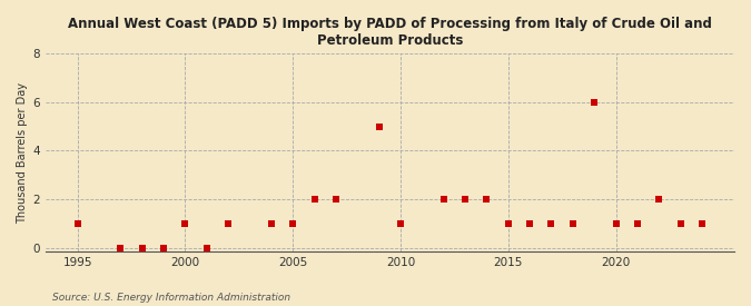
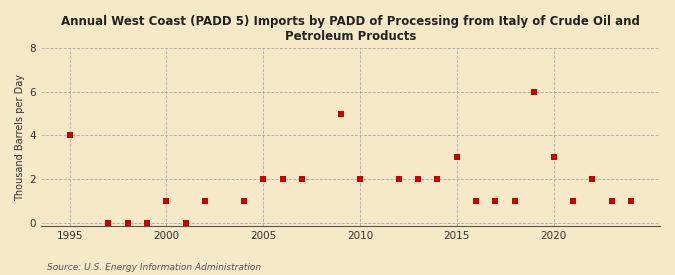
1995: 1 -> 4
2005: 1 -> 2
2010: 1 -> 2
2015: 1 -> 3
2020: 1 -> 3
